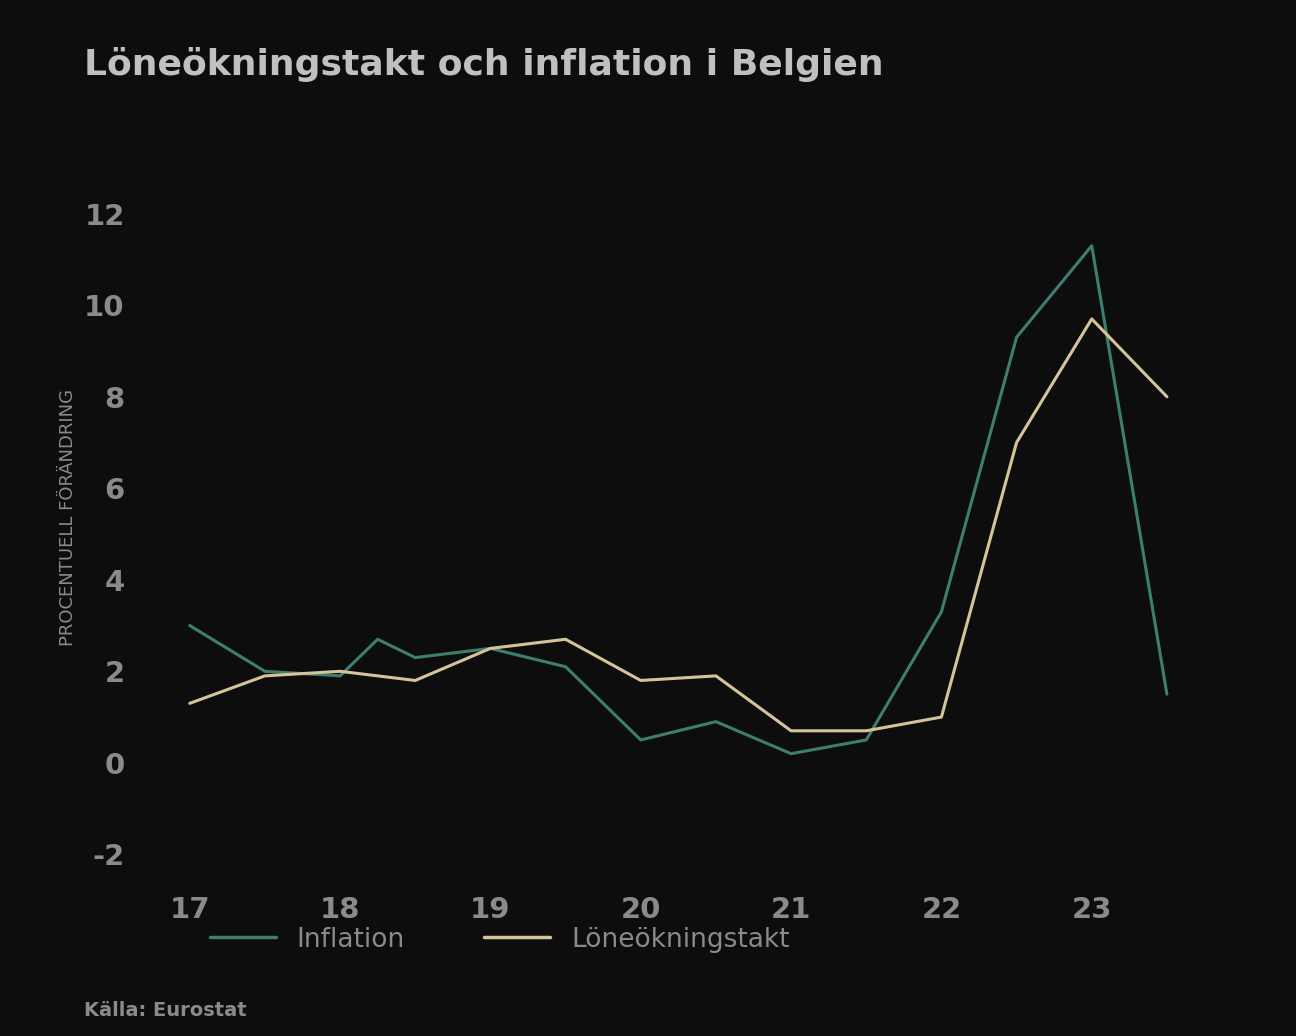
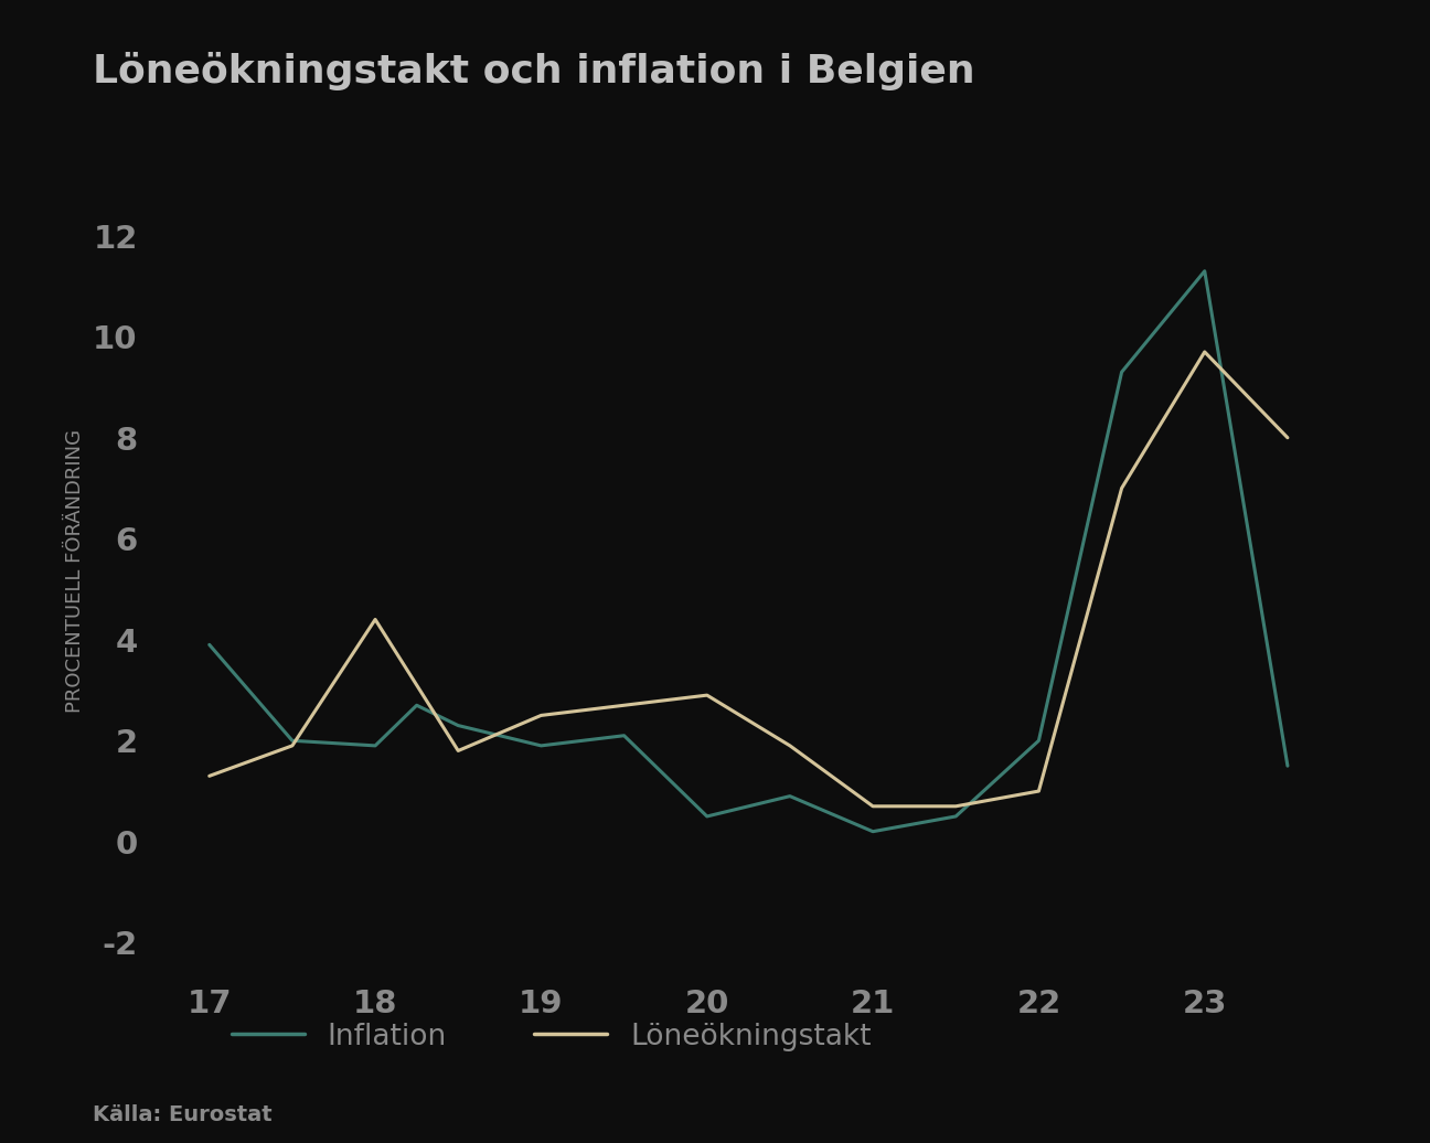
Inflation/17: 3.0 -> 3.9
Löneökningstakt/18: 2.0 -> 4.4
Inflation/19: 2.5 -> 1.9
Löneökningstakt/20: 1.8 -> 2.9
Inflation/22: 3.3 -> 2.0
